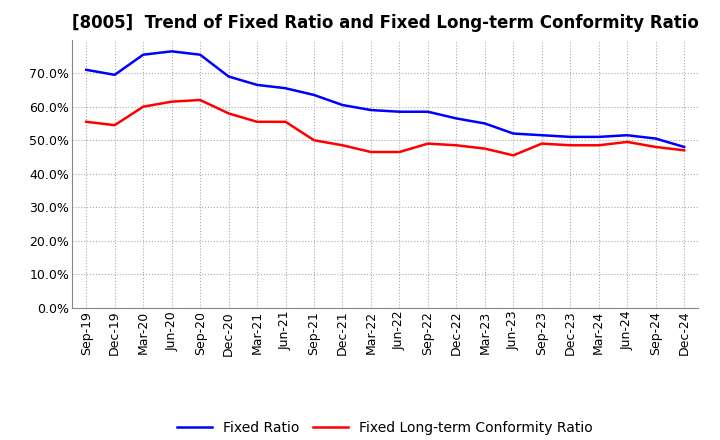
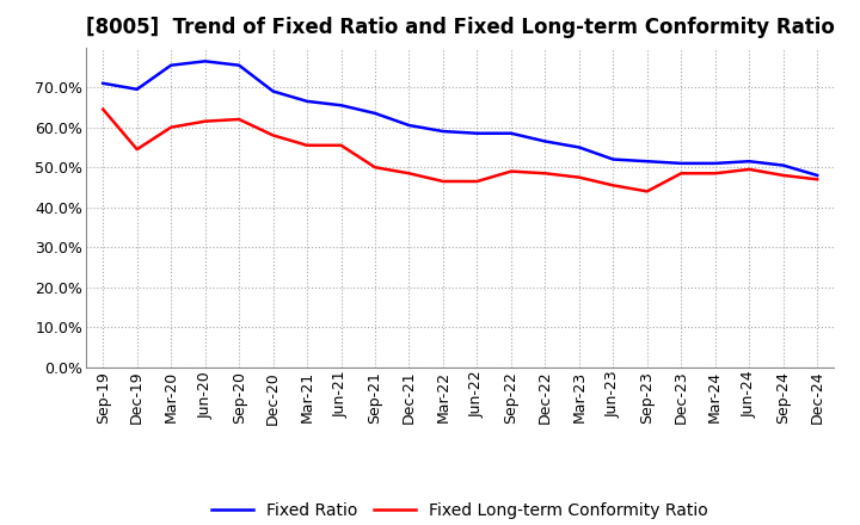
Fixed Long-term Conformity Ratio/Sep-19: 55.5% -> 64.5%
Fixed Long-term Conformity Ratio/Sep-23: 49.0% -> 44.0%
